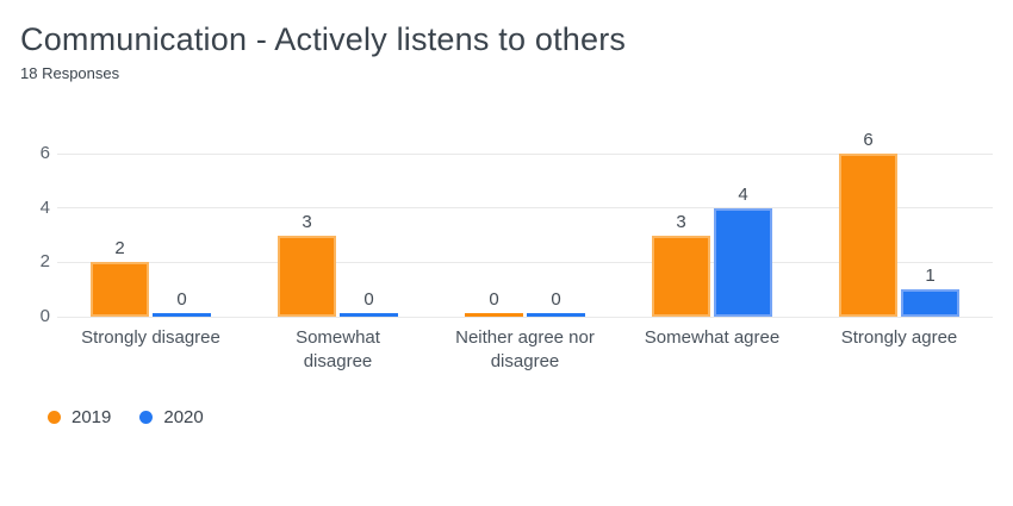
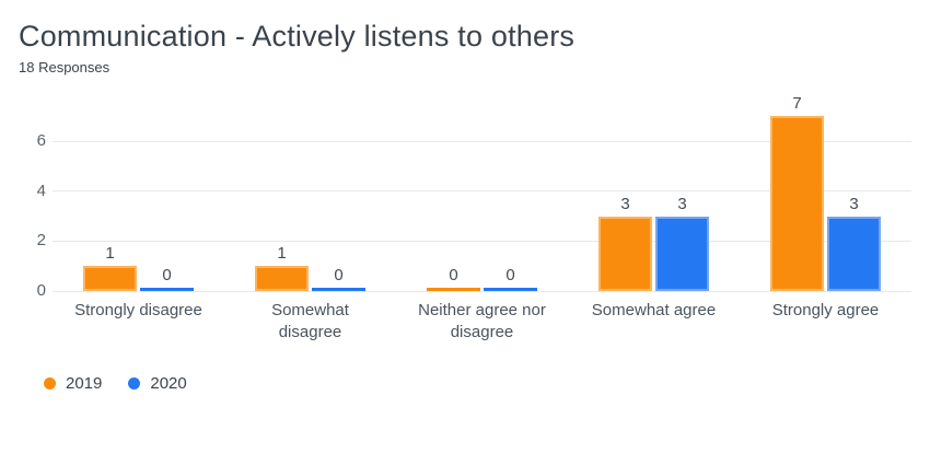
2019/Strongly disagree: 2 -> 1
2019/Somewhat disagree: 3 -> 1
2020/Somewhat agree: 4 -> 3
2019/Strongly agree: 6 -> 7
2020/Strongly agree: 1 -> 3
